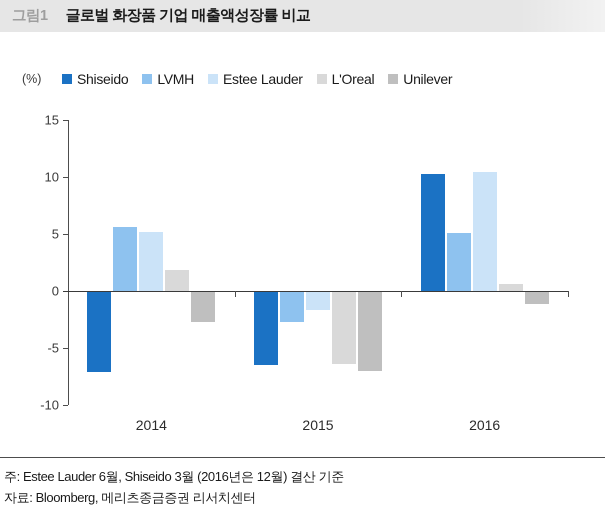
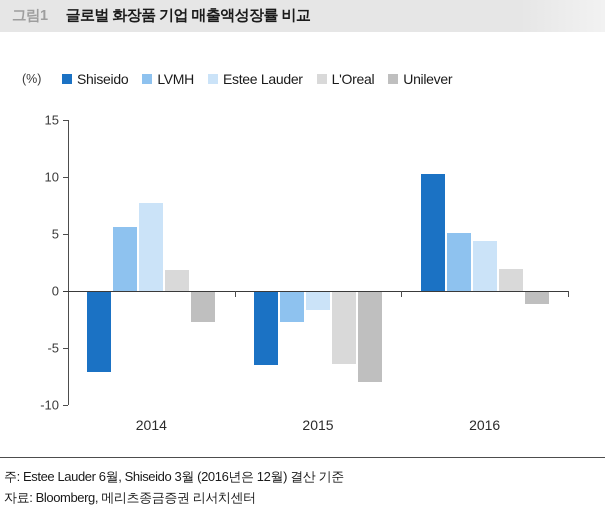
Estee Lauder/2014: 5.2 -> 7.7
Unilever/2015: -7.0 -> -8.0
Estee Lauder/2016: 10.4 -> 4.4
L'Oreal/2016: 0.6 -> 1.9
